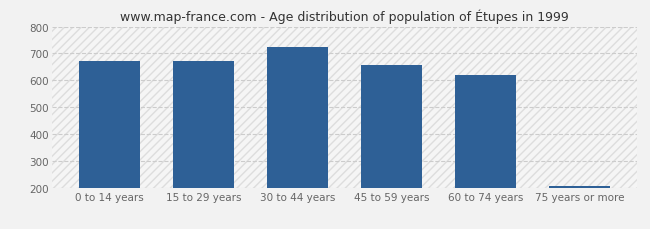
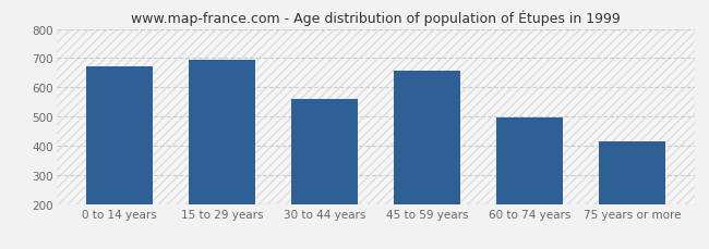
15 to 29 years: 672 -> 695
30 to 44 years: 725 -> 560
60 to 74 years: 619 -> 495
75 years or more: 205 -> 415
